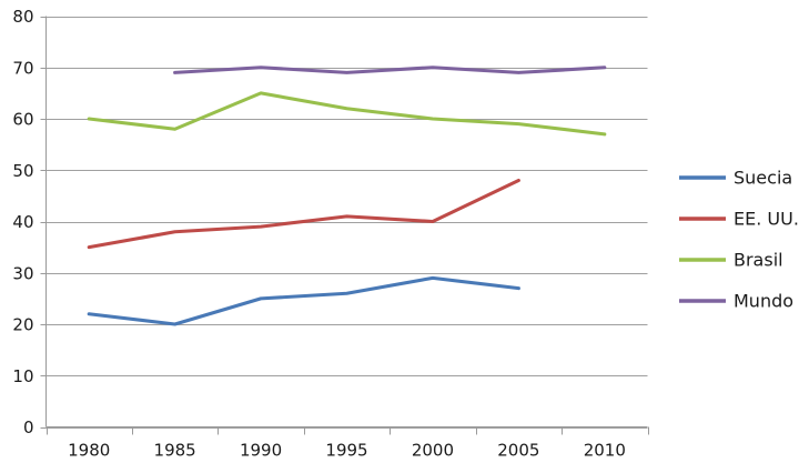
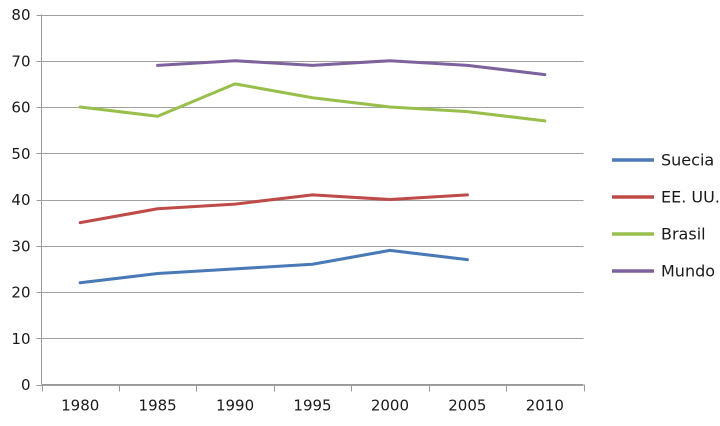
Suecia/1985: 20 -> 24
EE. UU./2005: 48 -> 41
Mundo/2010: 70 -> 67
